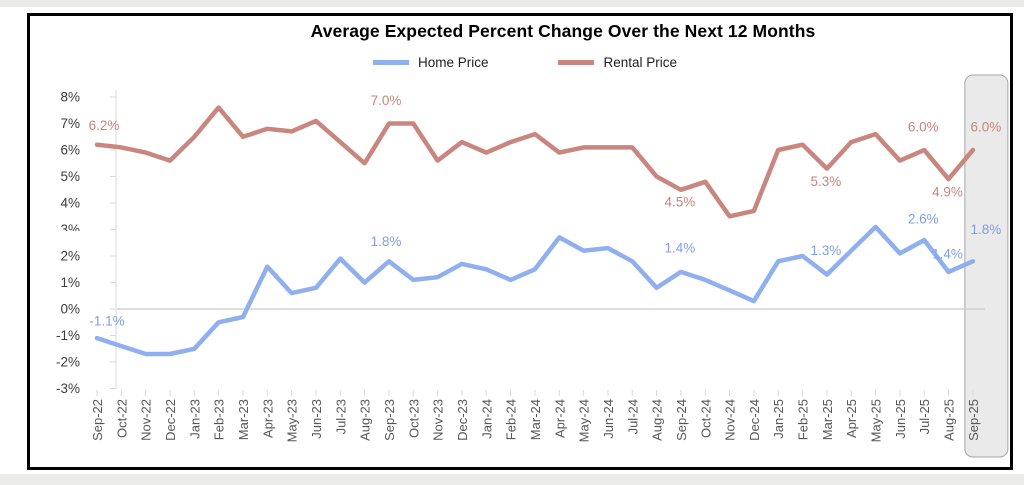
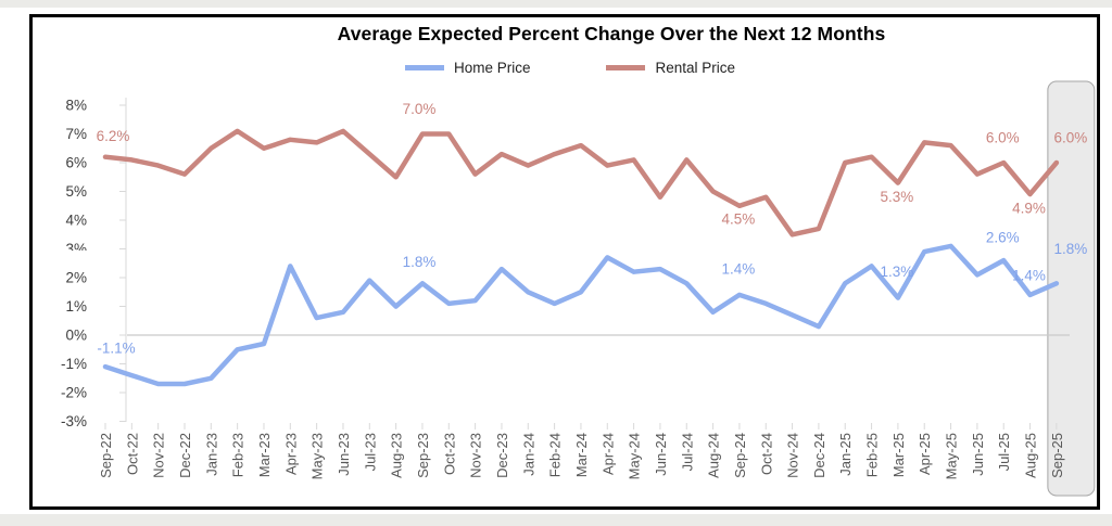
Rental Price/Feb-23: 7.6% -> 7.1%
Home Price/Apr-23: 1.6% -> 2.4%
Home Price/Dec-23: 1.7% -> 2.3%
Rental Price/Jun-24: 6.1% -> 4.8%
Home Price/Feb-25: 2.0% -> 2.4%
Home Price/Apr-25: 2.2% -> 2.9%
Rental Price/Apr-25: 6.3% -> 6.7%
